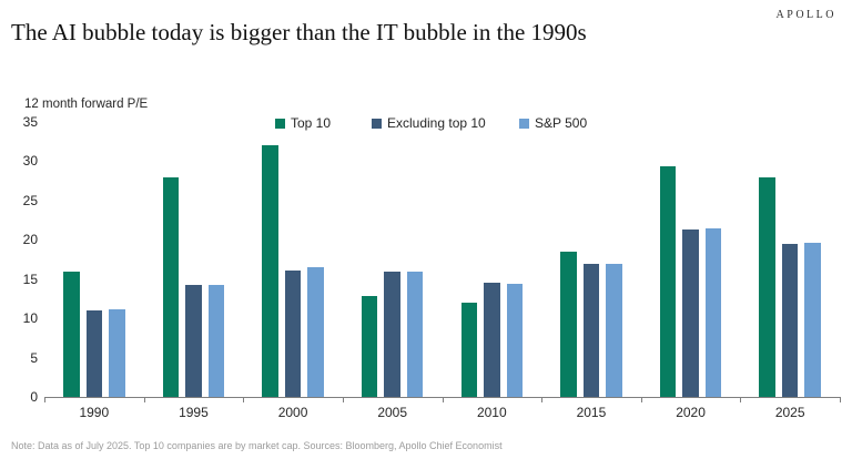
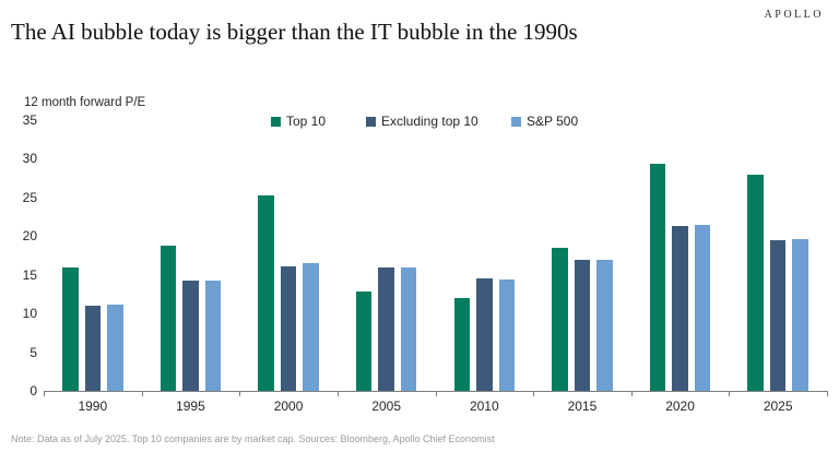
Top 10/1995: 28 -> 19
Top 10/2000: 32 -> 25
